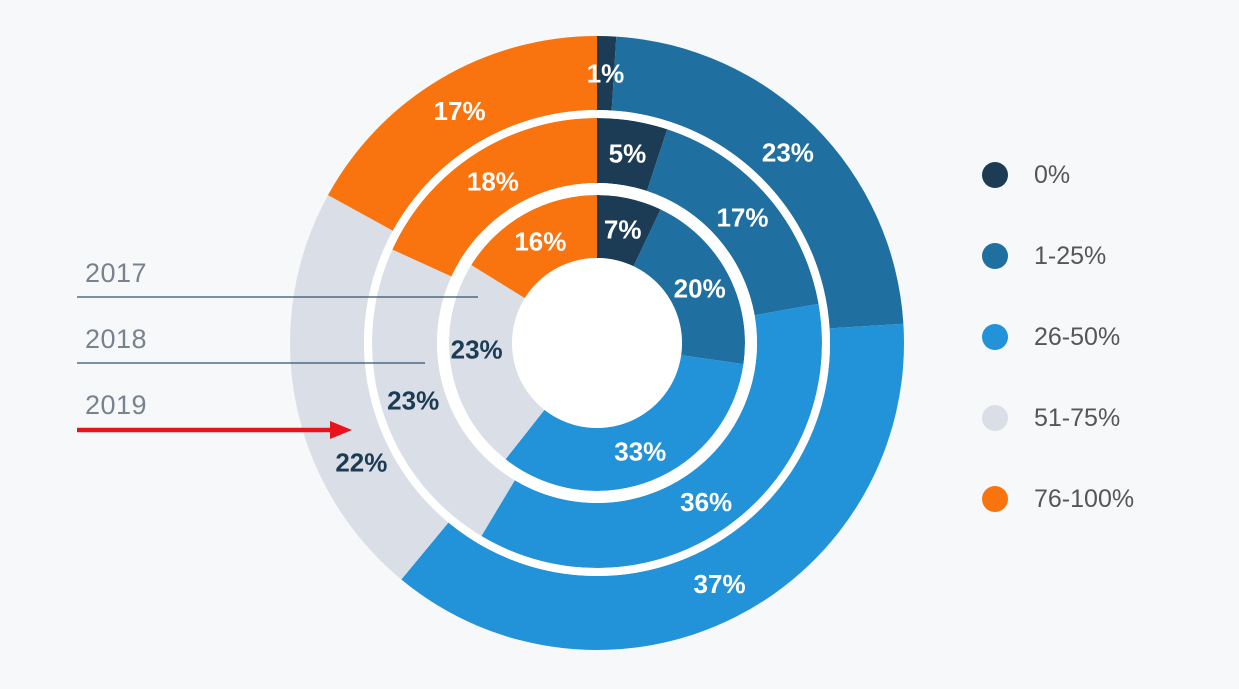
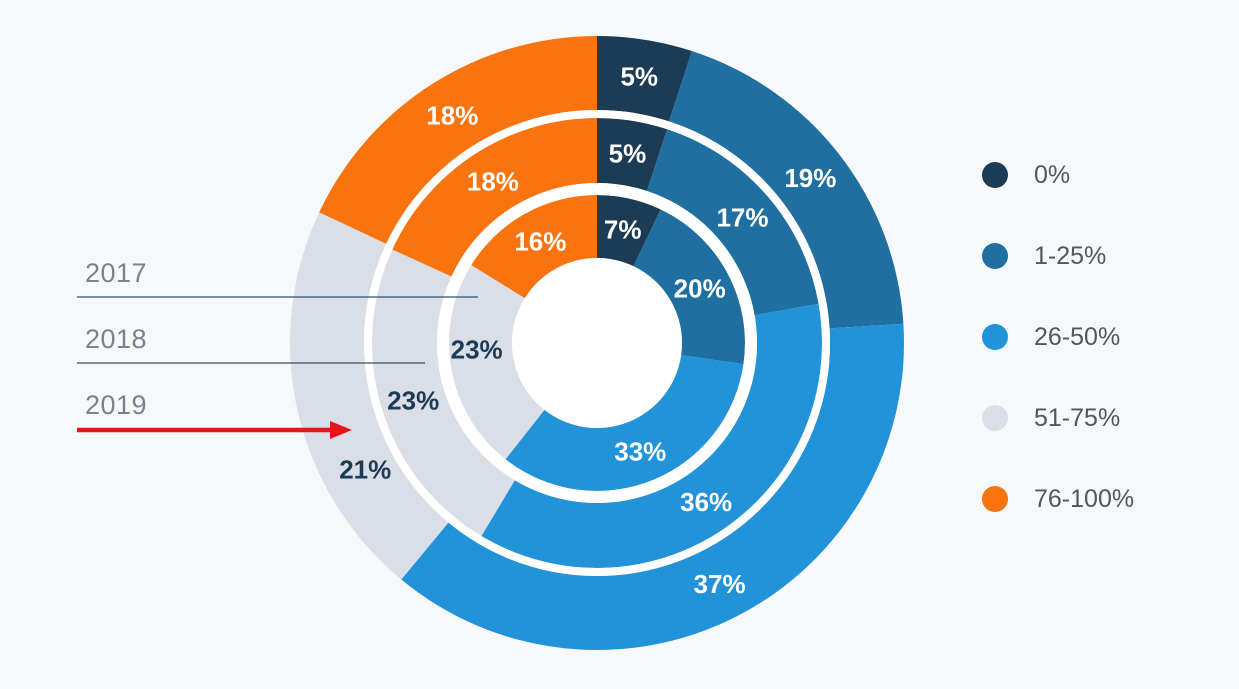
2019/0%: 1% -> 5%
2019/1-25%: 23% -> 19%
2019/51-75%: 22% -> 21%
2019/76-100%: 17% -> 18%
